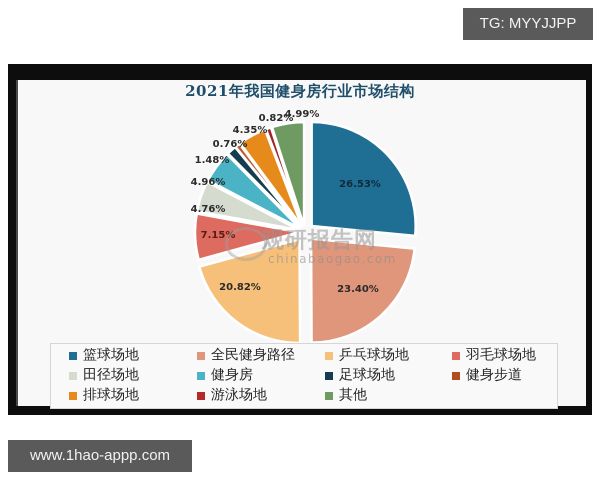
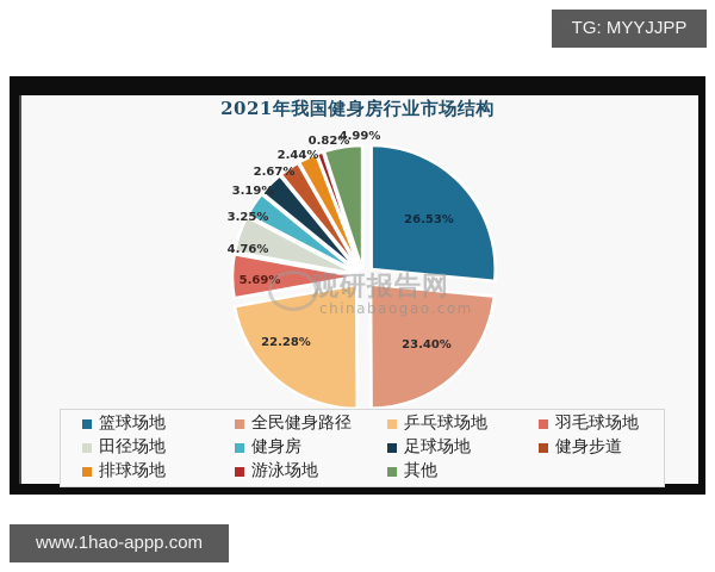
乒乓球场地: 20.82% -> 22.28%
羽毛球场地: 7.15% -> 5.69%
健身房: 4.96% -> 3.25%
足球场地: 1.48% -> 3.19%
健身步道: 0.76% -> 2.67%
排球场地: 4.35% -> 2.44%
